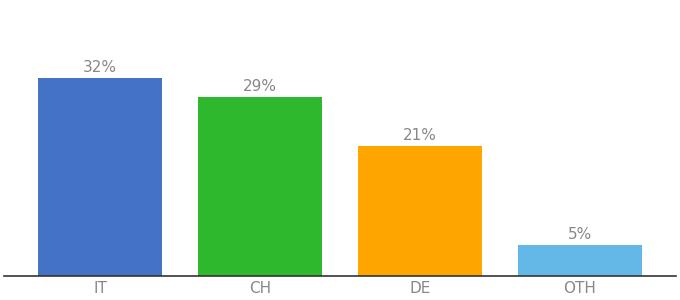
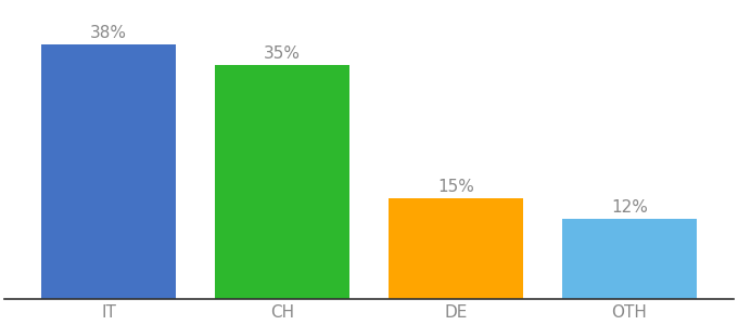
IT: 32% -> 38%
CH: 29% -> 35%
DE: 21% -> 15%
OTH: 5% -> 12%
